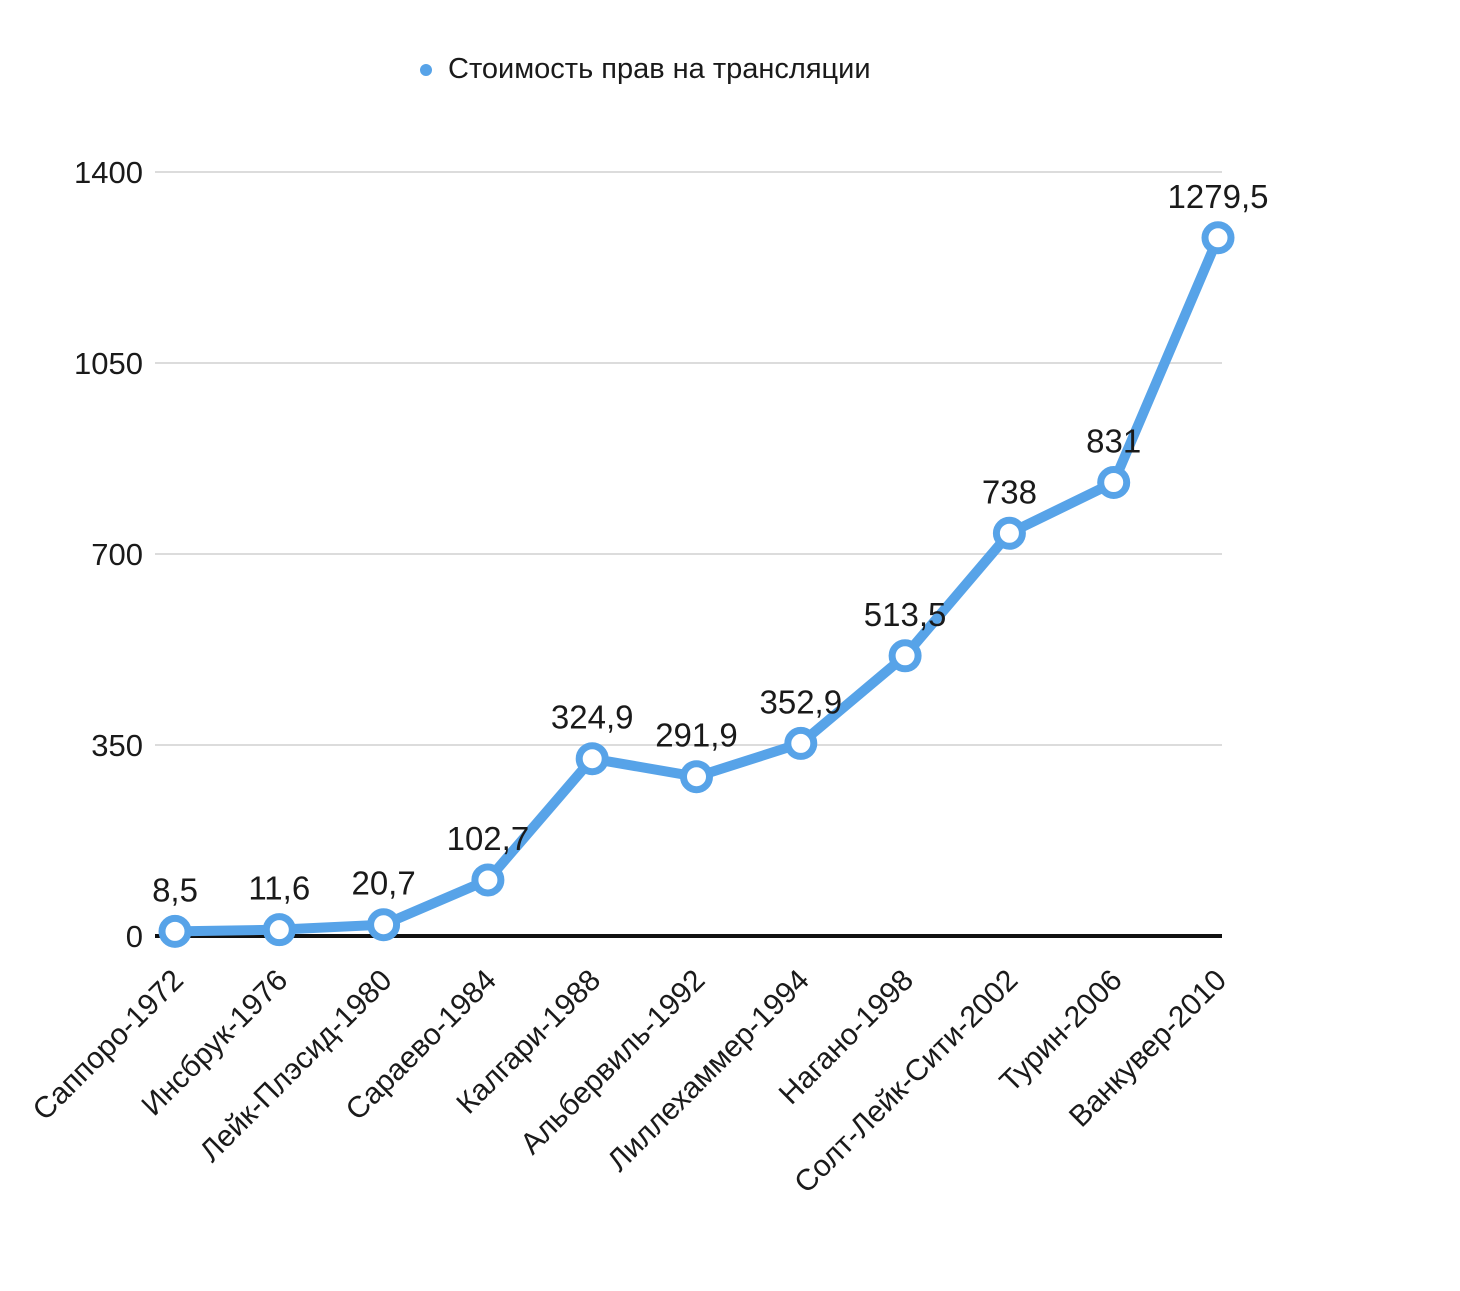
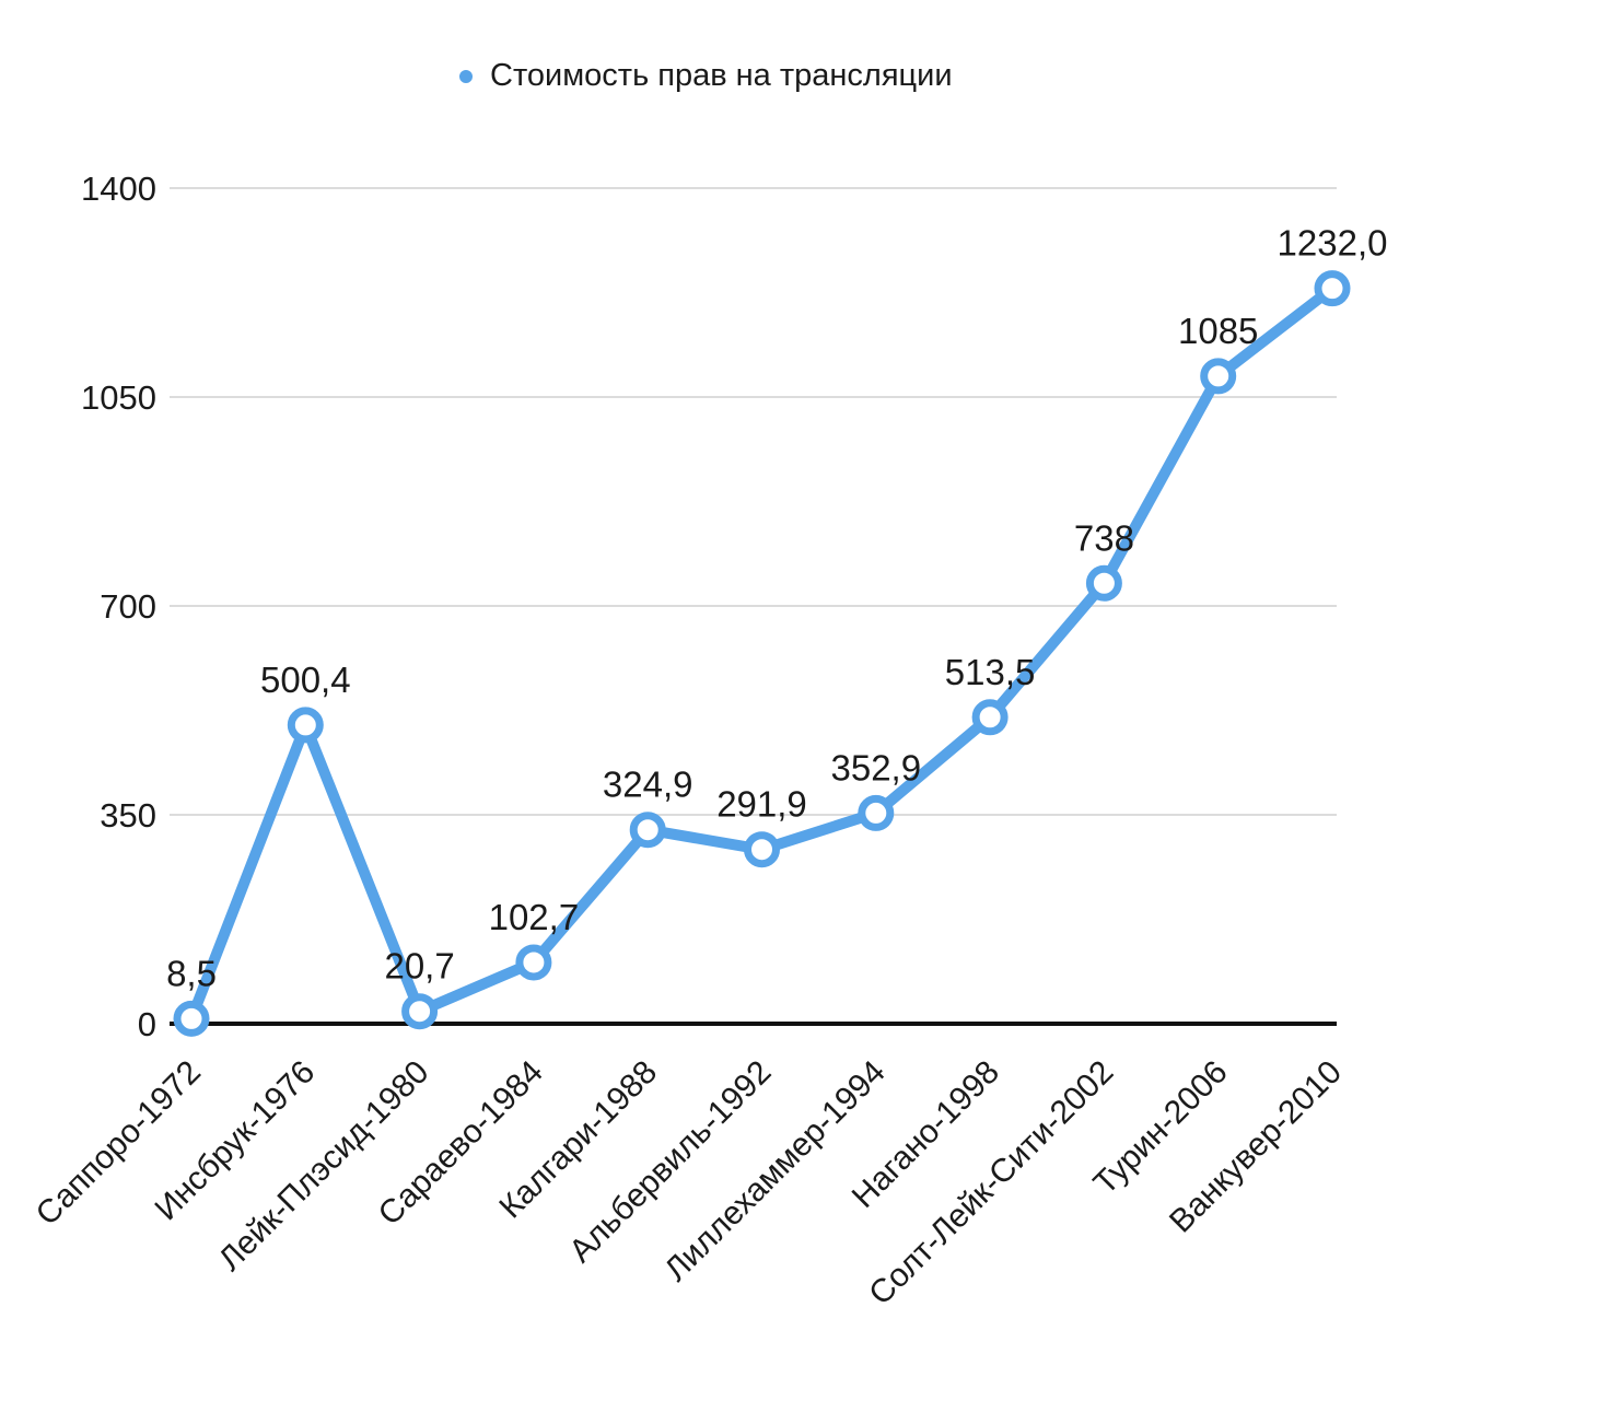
Инсбрук-1976: 11,6 -> 500,4
Турин-2006: 831 -> 1085
Ванкувер-2010: 1279,5 -> 1232,0
